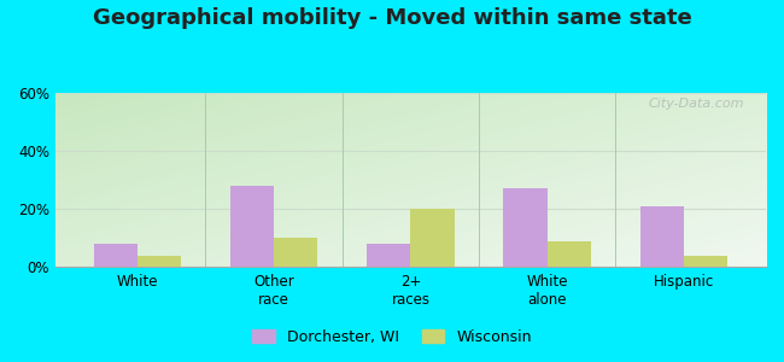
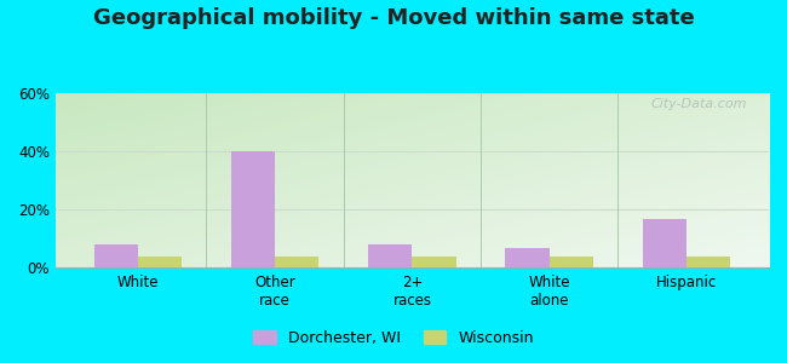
Dorchester, WI/Other race: 28% -> 40%
Wisconsin/Other race: 10% -> 4%
Wisconsin/2+ races: 20% -> 4%
Dorchester, WI/White alone: 27% -> 7%
Wisconsin/White alone: 9% -> 4%
Dorchester, WI/Hispanic: 21% -> 17%
